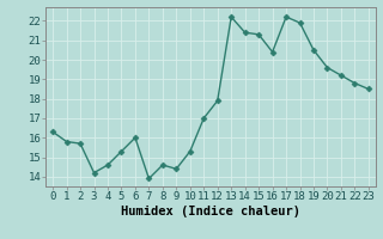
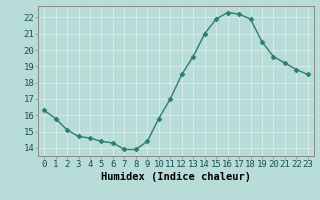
2: 15.7 -> 15.1
3: 14.2 -> 14.7
5: 15.3 -> 14.4
6: 16.0 -> 14.3
8: 14.6 -> 13.9
10: 15.3 -> 15.8
12: 17.9 -> 18.5
13: 22.2 -> 19.6
14: 21.4 -> 21.0
15: 21.3 -> 21.9
16: 20.4 -> 22.3
